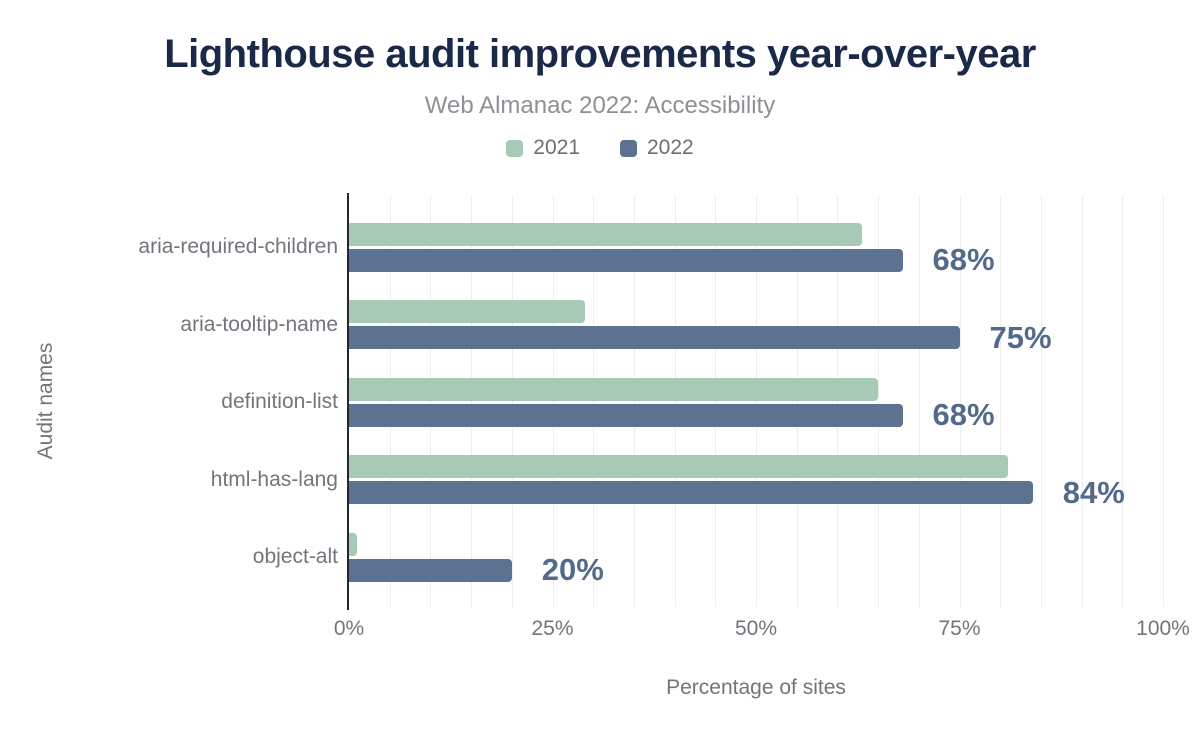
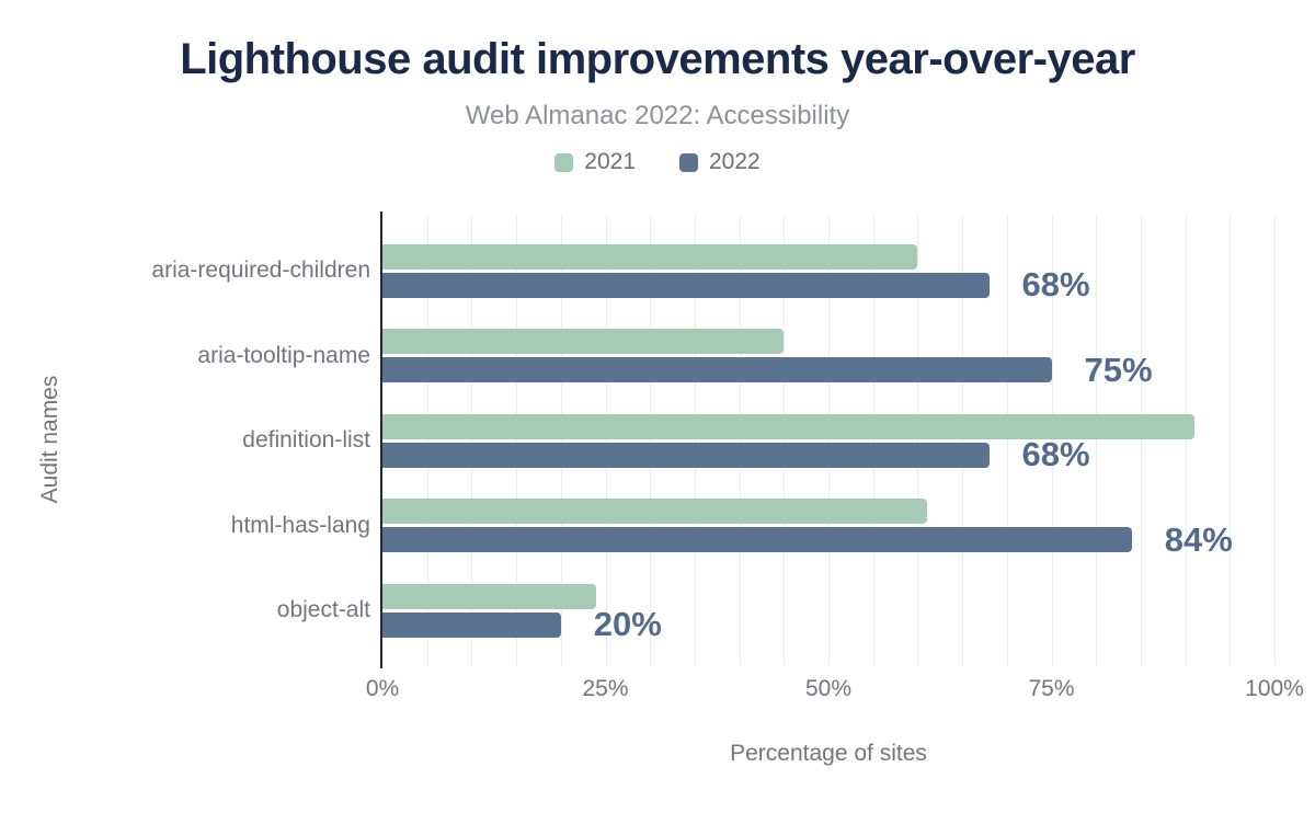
2021/aria-required-children: 63% -> 60%
2021/aria-tooltip-name: 29% -> 45%
2021/definition-list: 65% -> 91%
2021/html-has-lang: 81% -> 61%
2021/object-alt: 1% -> 24%
